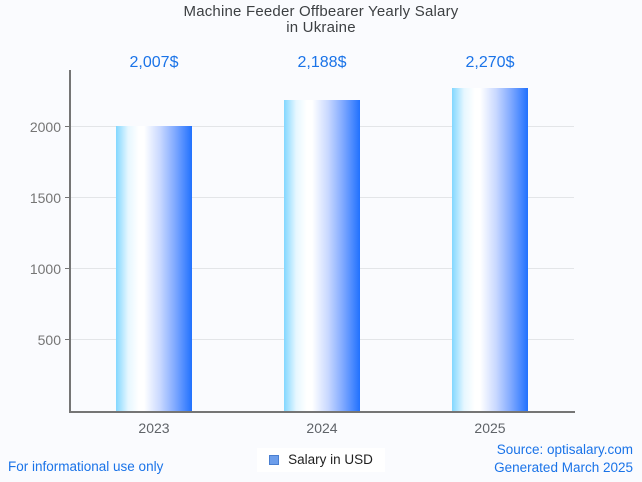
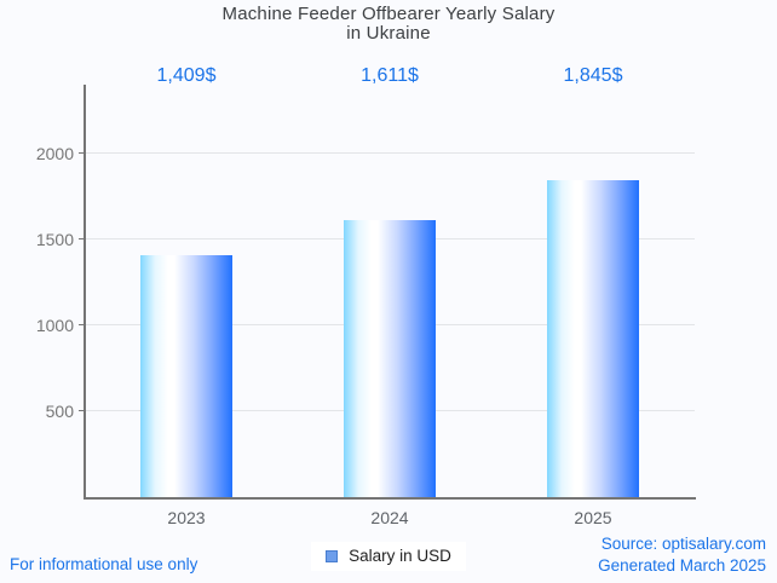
2023: 2,007 -> 1,409
2024: 2,188 -> 1,611
2025: 2,270 -> 1,845
